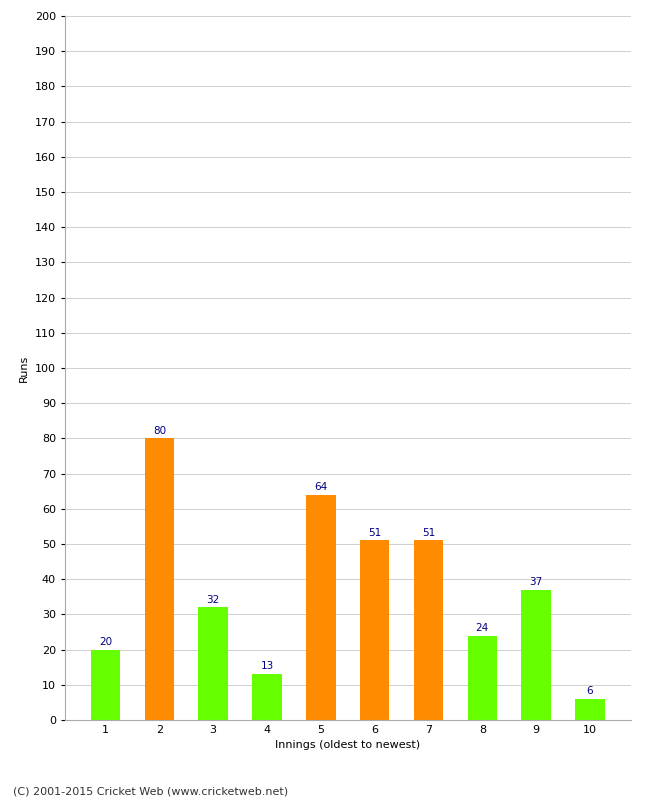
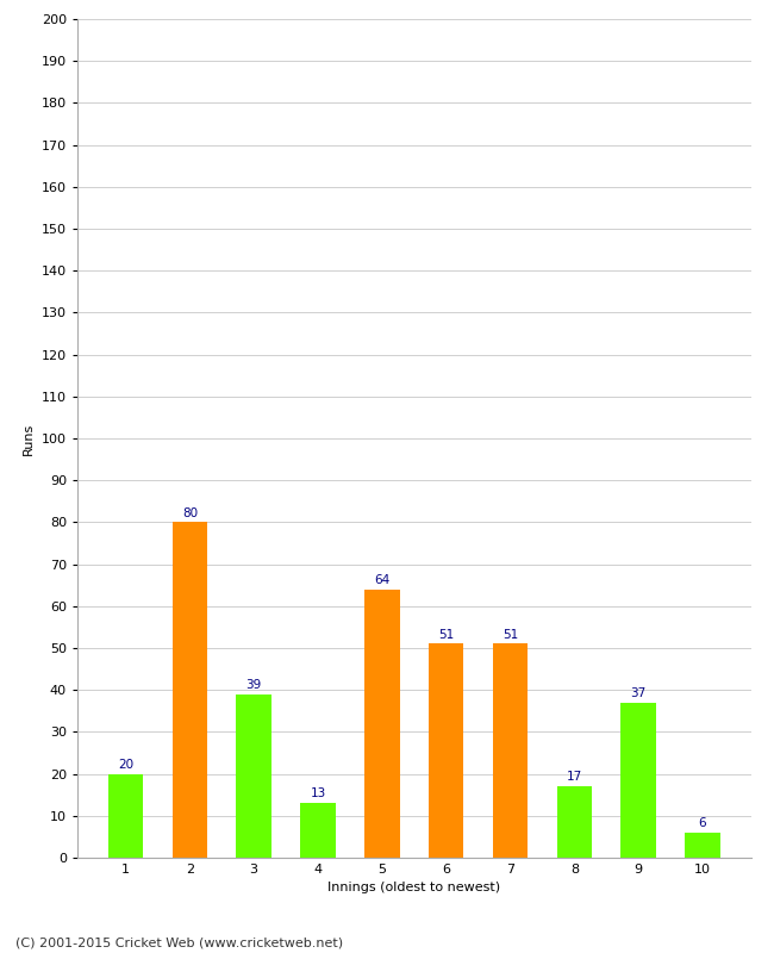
3: 32 -> 39
8: 24 -> 17
